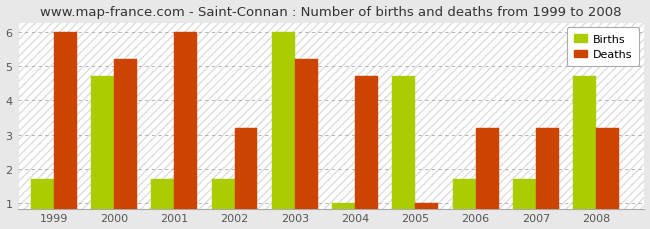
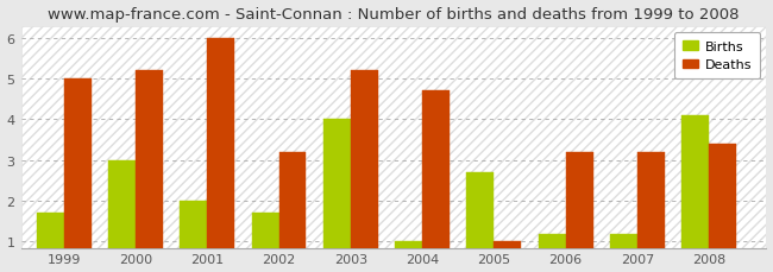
Deaths/1999: 6.0 -> 5.0
Births/2000: 4.7 -> 3.0
Births/2001: 1.7 -> 2.0
Births/2003: 6.0 -> 4.0
Births/2005: 4.7 -> 2.7
Births/2006: 1.7 -> 1.2
Births/2007: 1.7 -> 1.2
Births/2008: 4.7 -> 4.1
Deaths/2008: 3.2 -> 3.4
